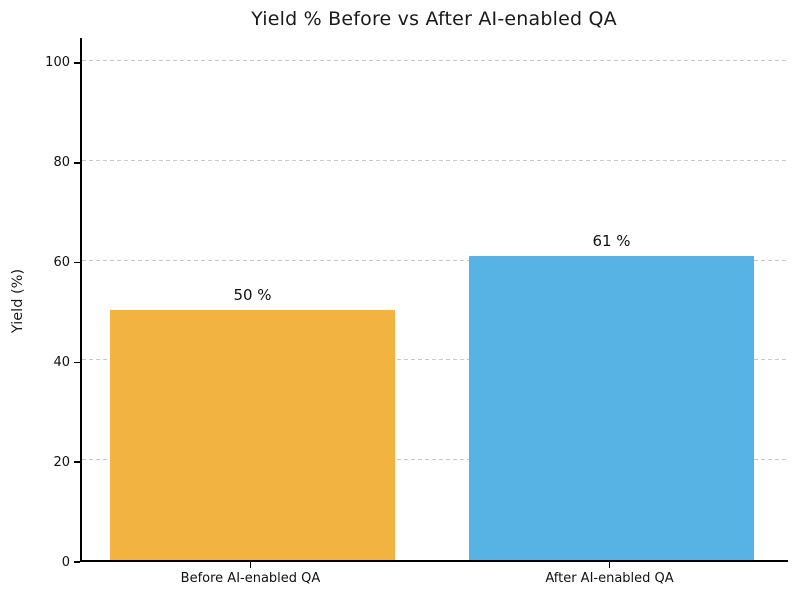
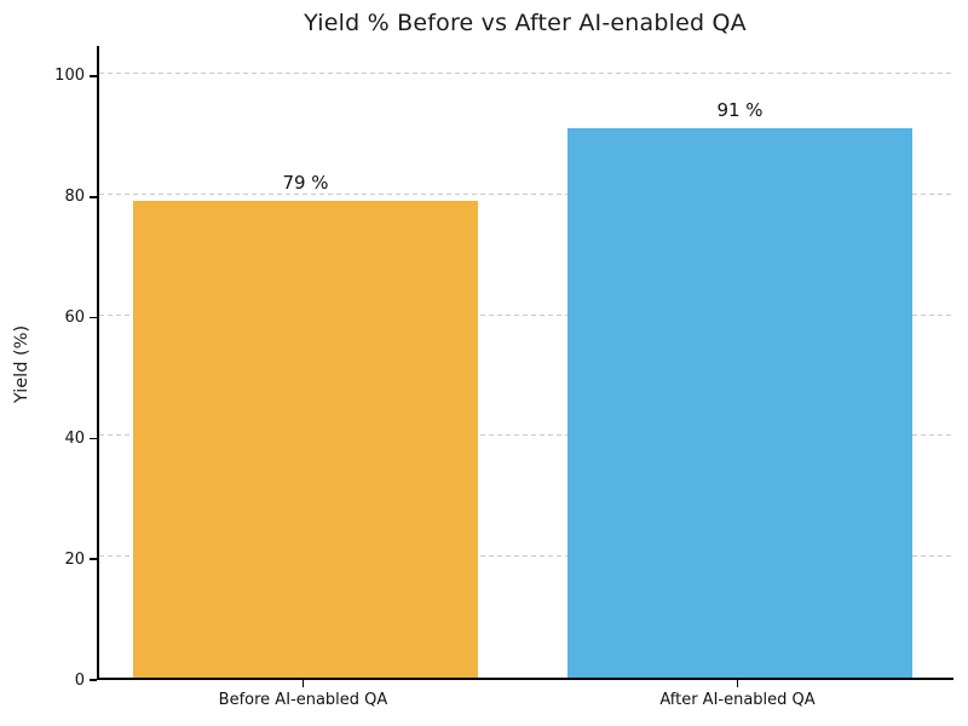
Before AI-enabled QA: 50 -> 79
After AI-enabled QA: 61 -> 91
